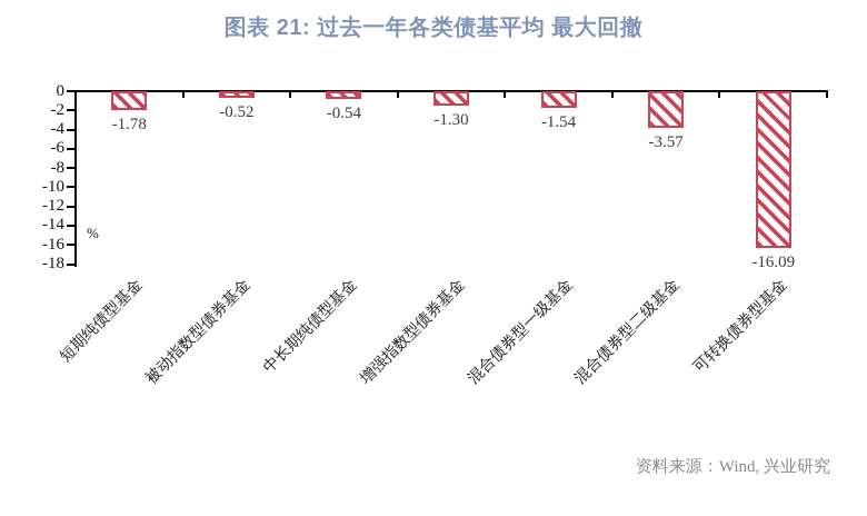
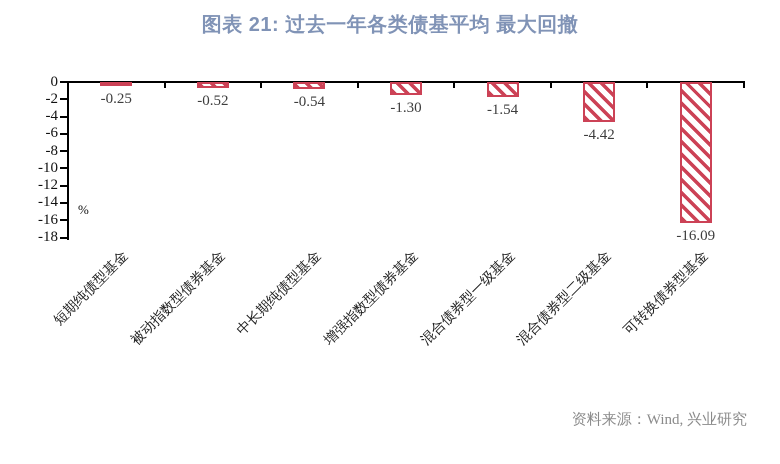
短期纯债型基金: -1.78 -> -0.25
混合债券型二级基金: -3.57 -> -4.42
